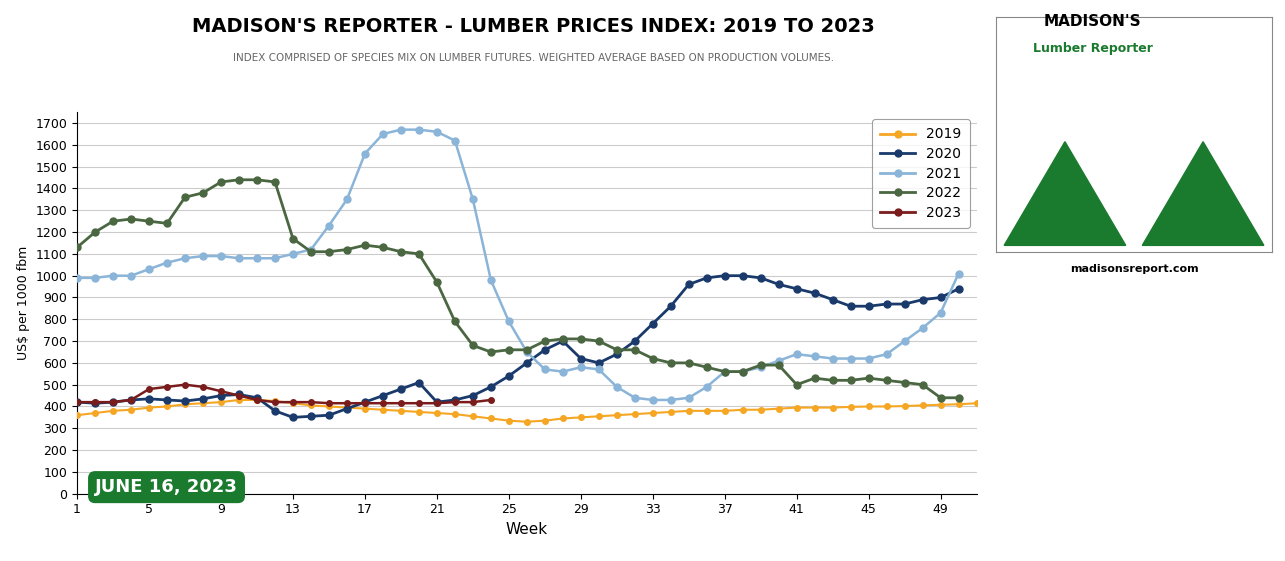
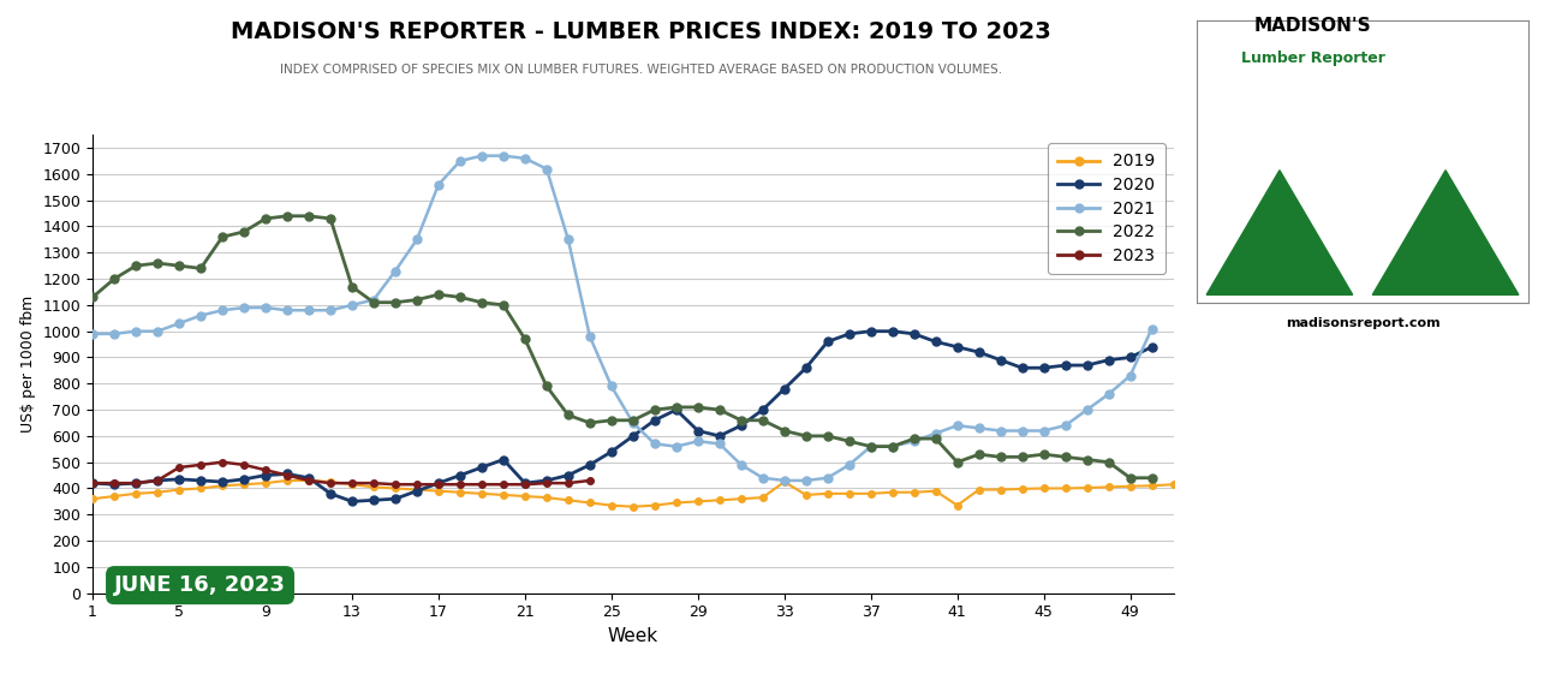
2019/33: 370 -> 425
2019/41: 395 -> 335
